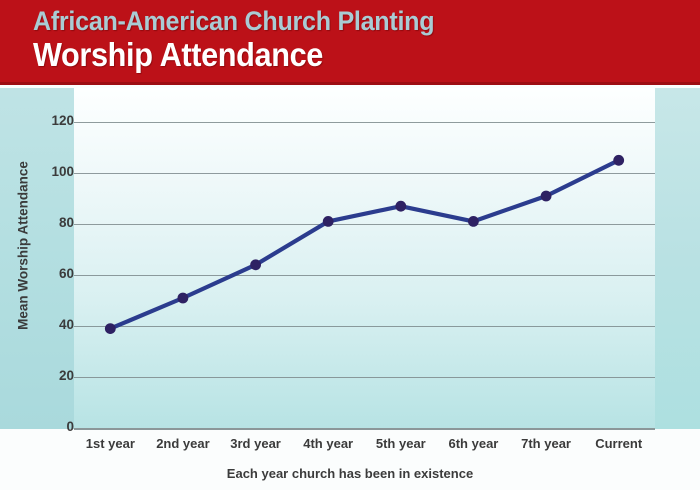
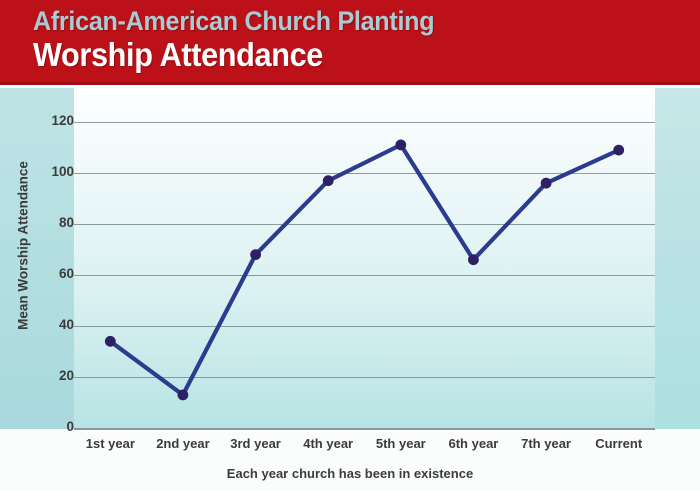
1st year: 39 -> 34
2nd year: 51 -> 13
3rd year: 64 -> 68
4th year: 81 -> 97
5th year: 87 -> 111
6th year: 81 -> 66
7th year: 91 -> 96
Current: 105 -> 109
